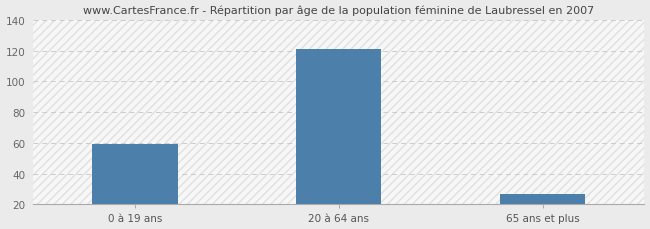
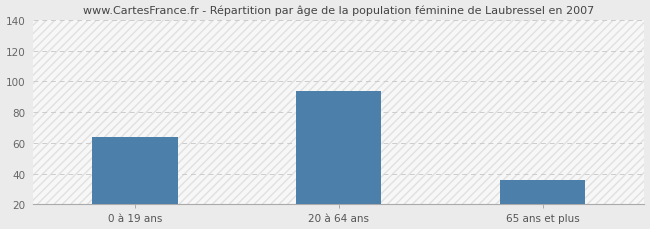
0 à 19 ans: 59 -> 64
20 à 64 ans: 121 -> 94
65 ans et plus: 27 -> 36
